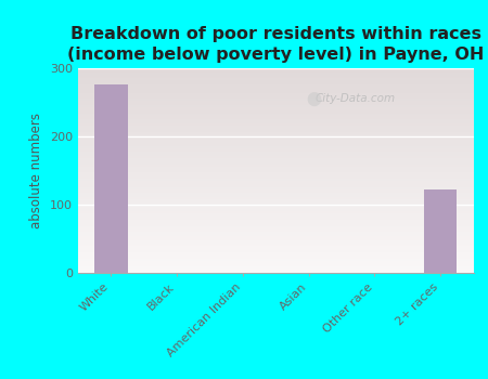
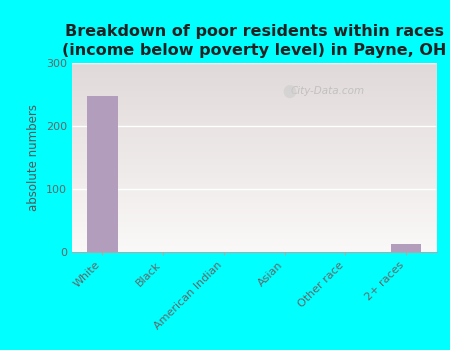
White: 276 -> 248
2+ races: 122 -> 12
